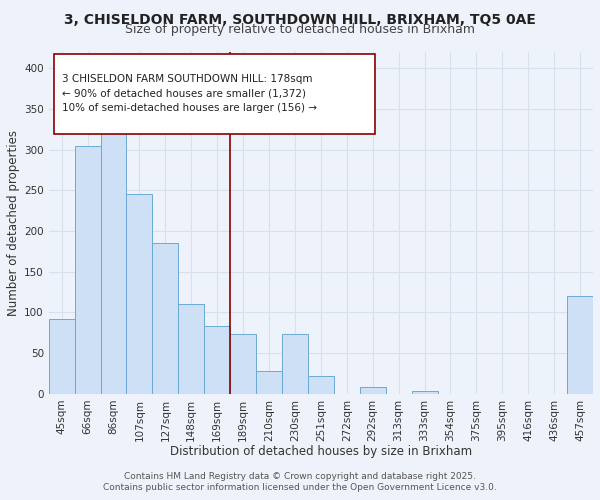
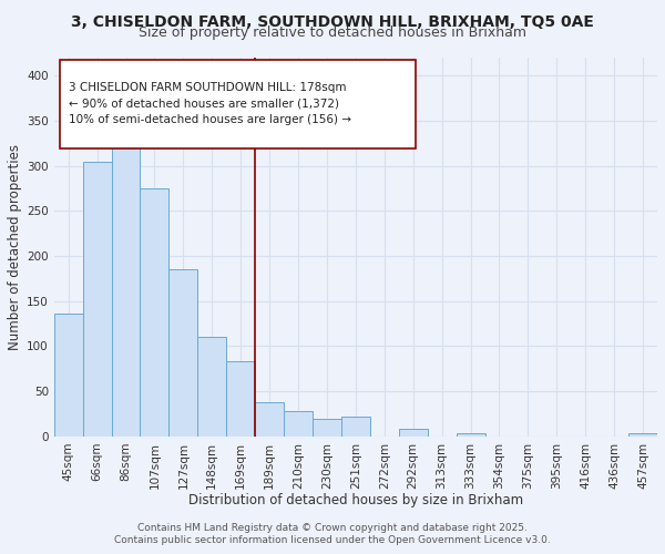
45sqm: 92 -> 136
107sqm: 246 -> 275
189sqm: 74 -> 38
230sqm: 74 -> 19
457sqm: 120 -> 4
